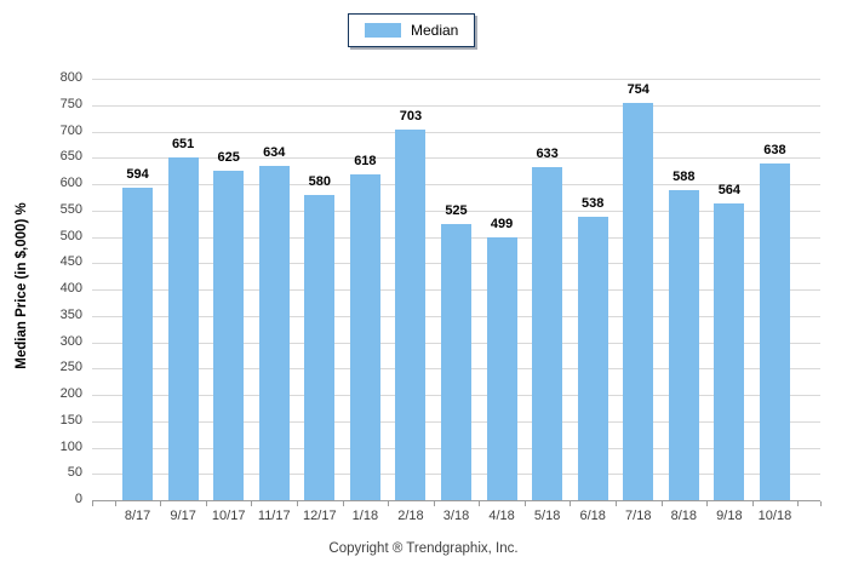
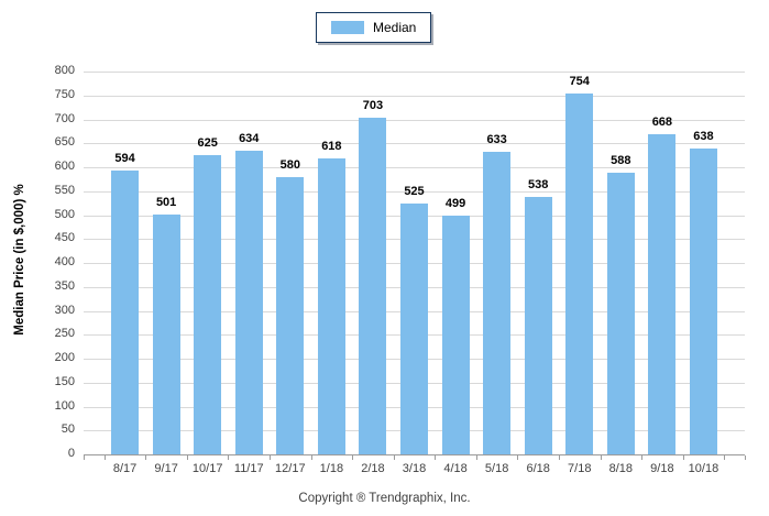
9/17: 651 -> 501
9/18: 564 -> 668
